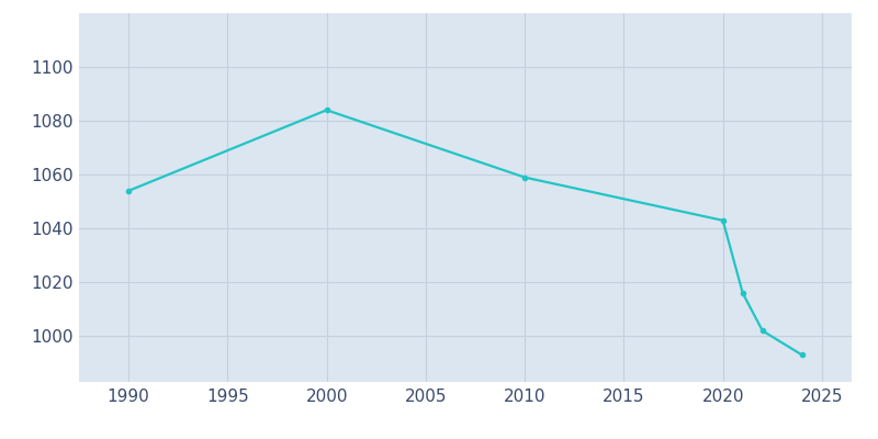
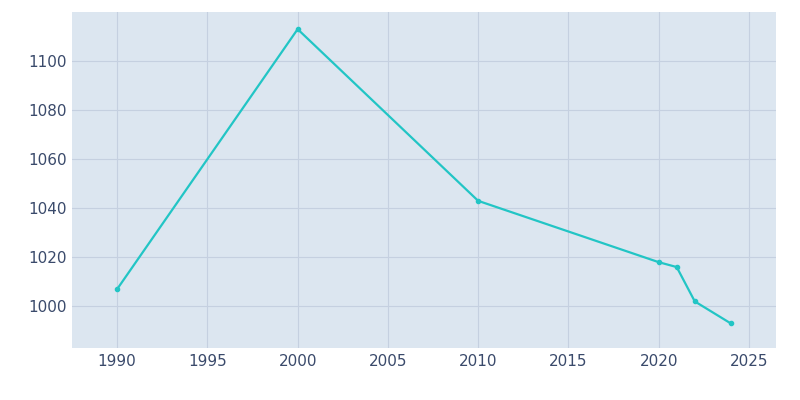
1990: 1054 -> 1007
2000: 1084 -> 1113
2010: 1059 -> 1043
2020: 1043 -> 1018
